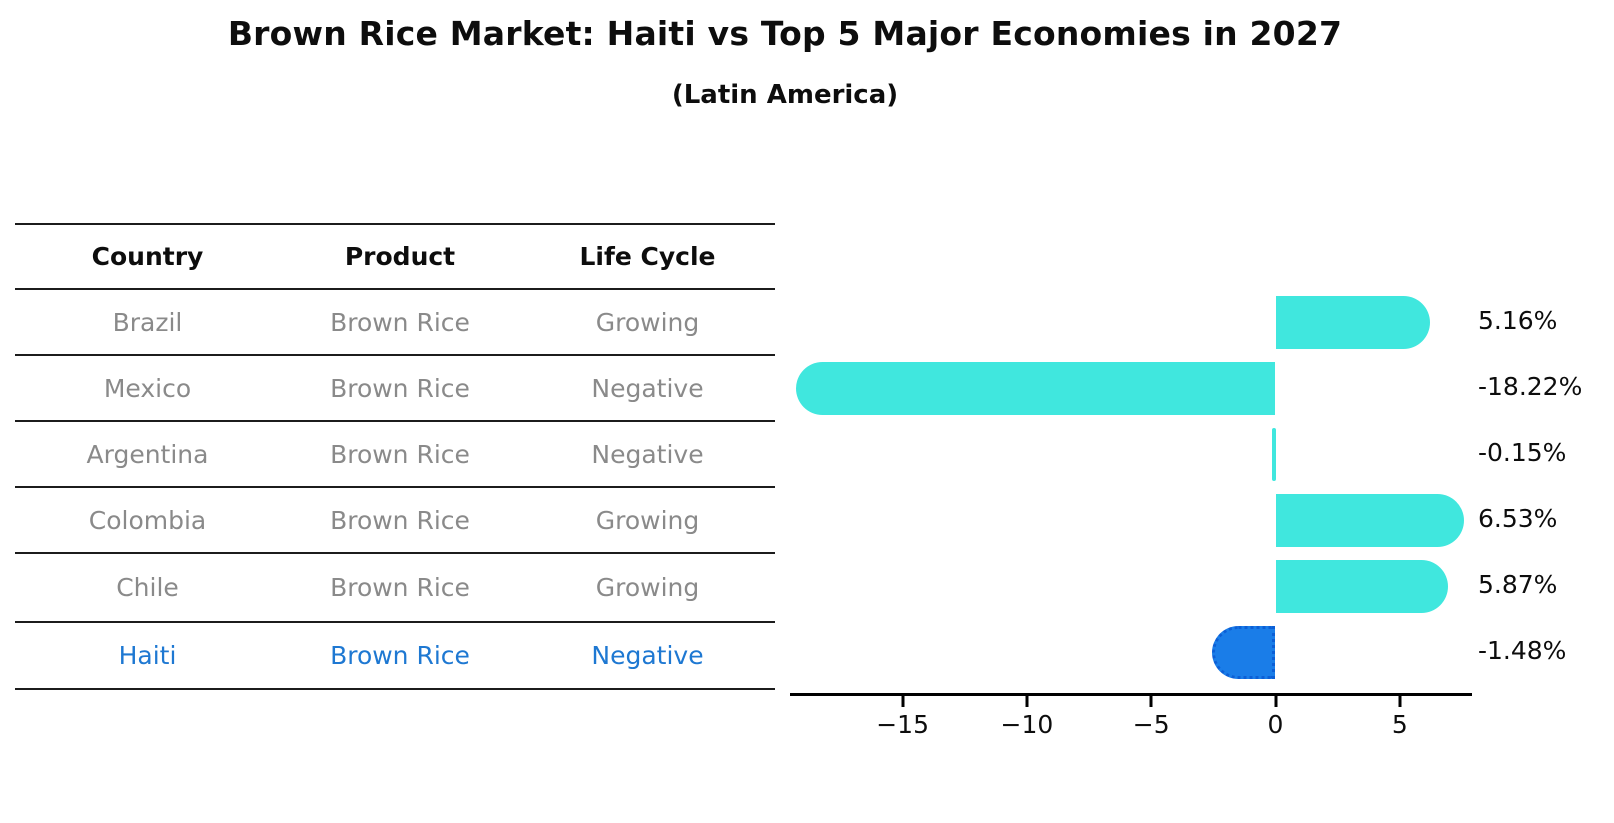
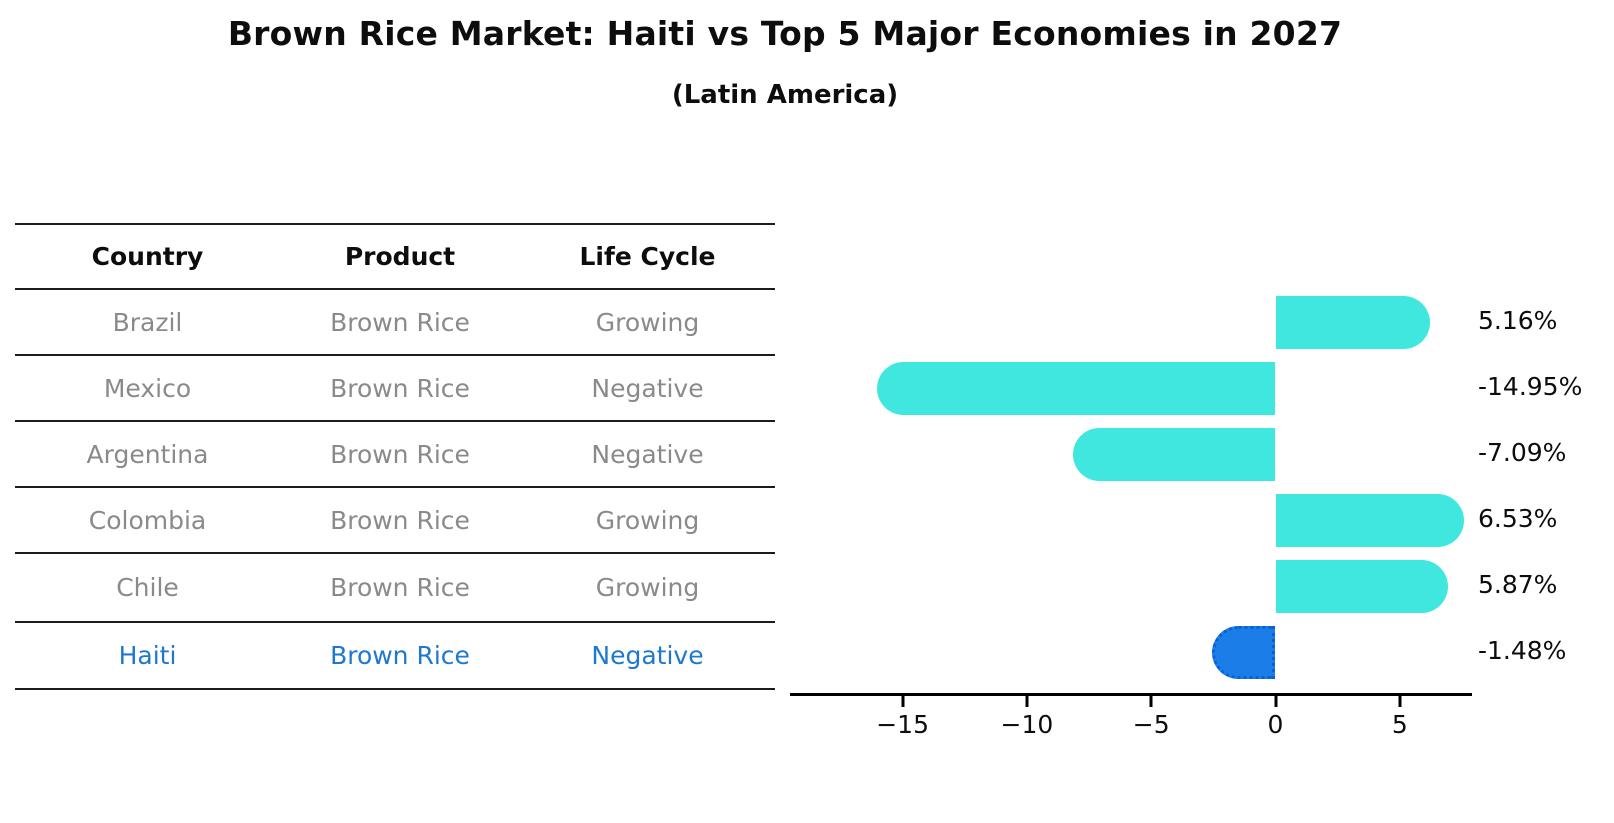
Mexico: -18.22% -> -14.95%
Argentina: -0.15% -> -7.09%
